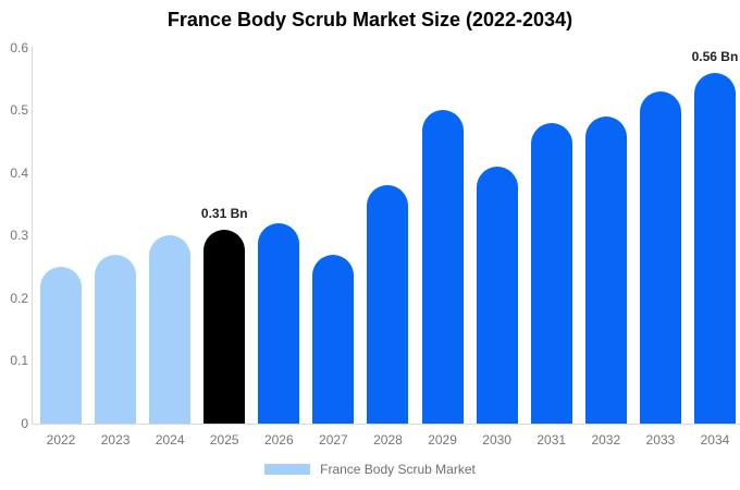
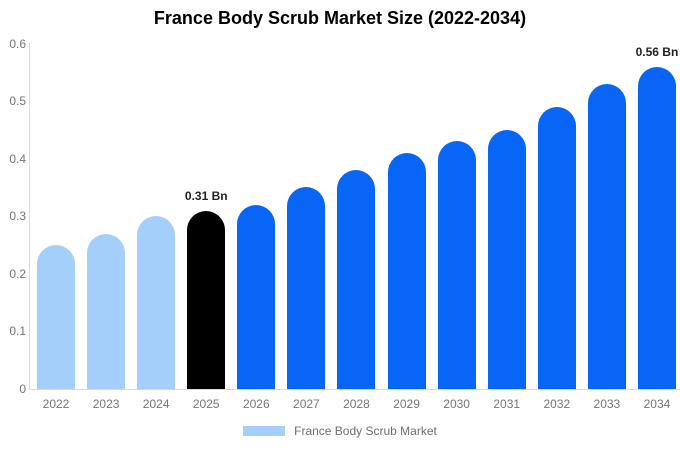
2027: 0.27 -> 0.35
2029: 0.50 -> 0.41
2030: 0.41 -> 0.43
2031: 0.48 -> 0.45
